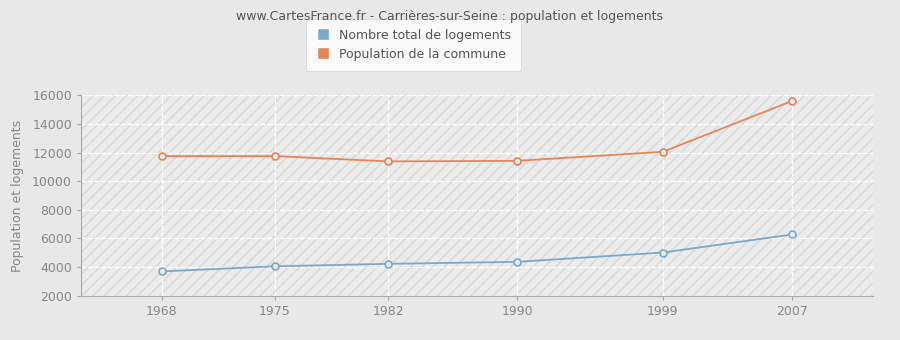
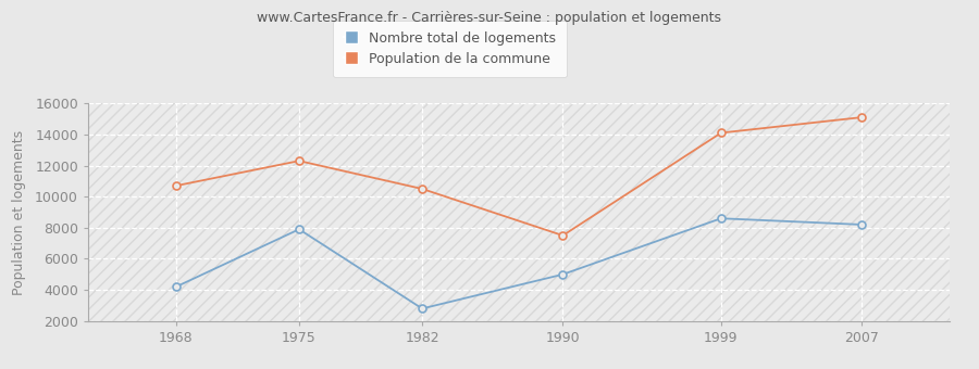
Nombre total de logements/1968: 3700 -> 4200
Population de la commune/1968: 11800 -> 10700
Nombre total de logements/1975: 4100 -> 7900
Population de la commune/1975: 11800 -> 12300
Nombre total de logements/1982: 4200 -> 2800
Population de la commune/1982: 11400 -> 10500
Nombre total de logements/1990: 4400 -> 5000
Population de la commune/1990: 11400 -> 7500
Nombre total de logements/1999: 5000 -> 8600
Population de la commune/1999: 12000 -> 14100
Nombre total de logements/2007: 6300 -> 8200
Population de la commune/2007: 15600 -> 15100
